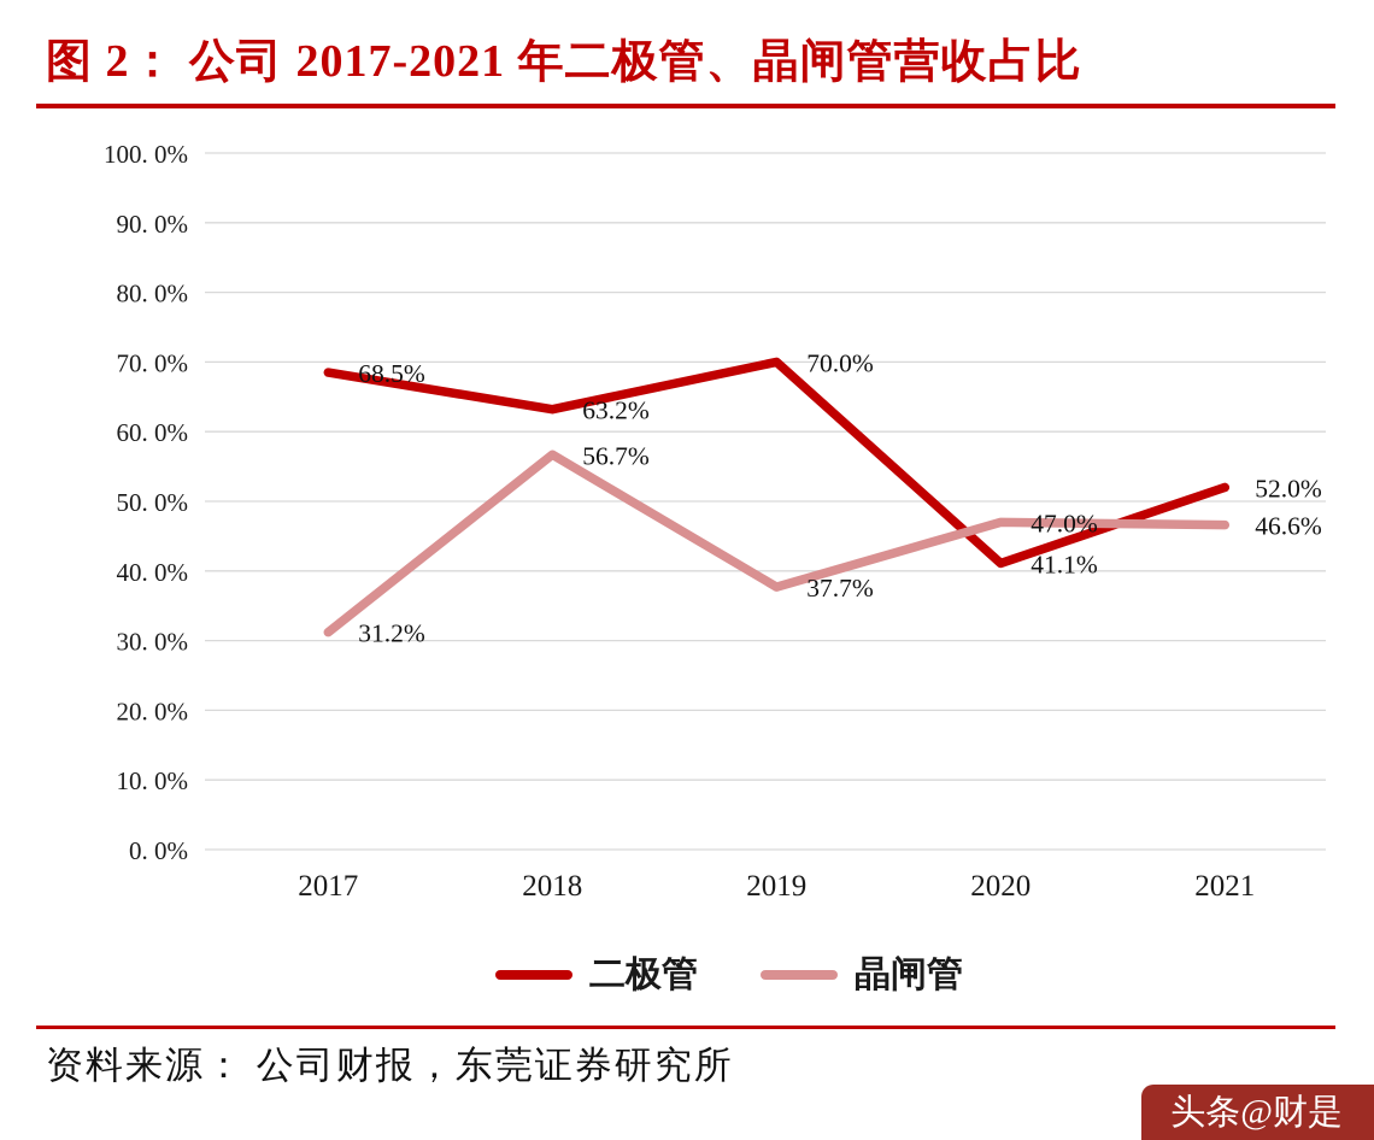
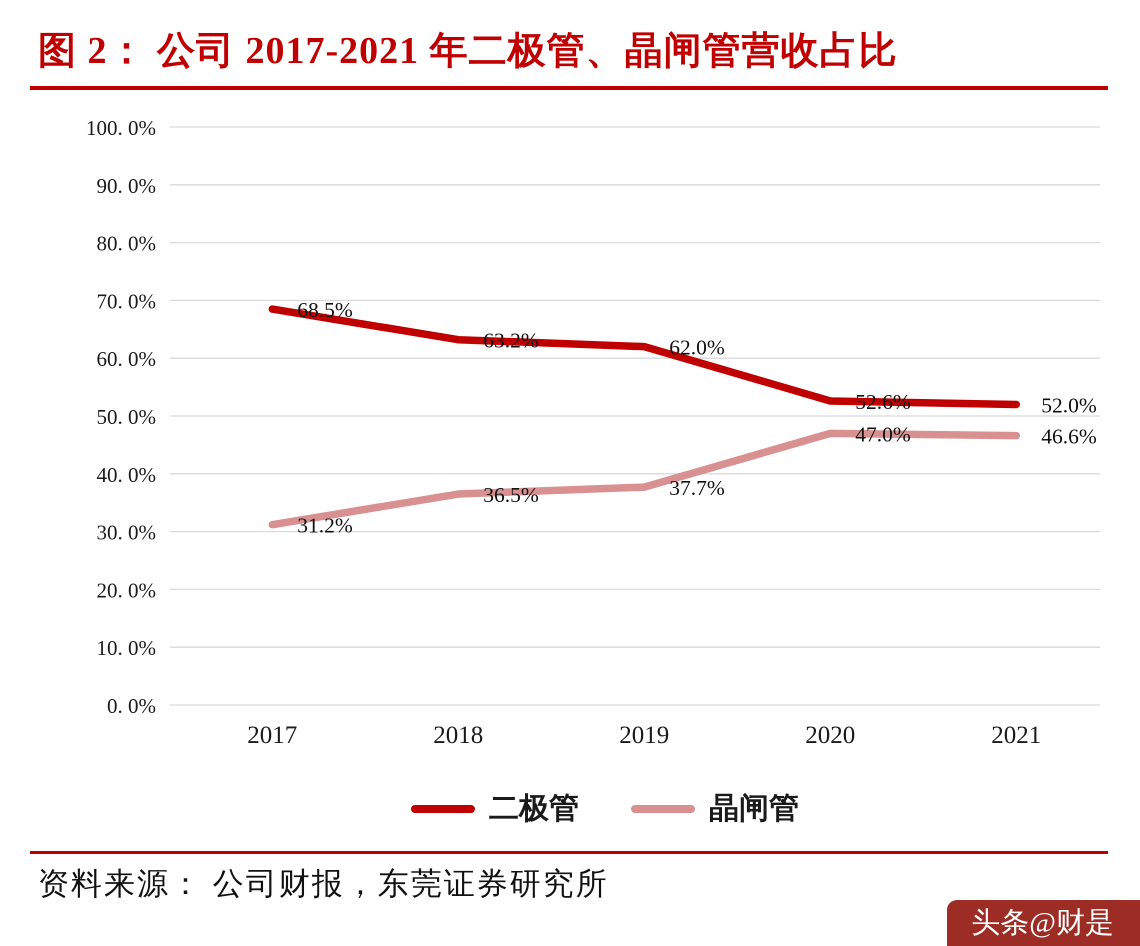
晶闸管/2018: 56.7% -> 36.5%
二极管/2019: 70.0% -> 62.0%
二极管/2020: 41.1% -> 52.6%
